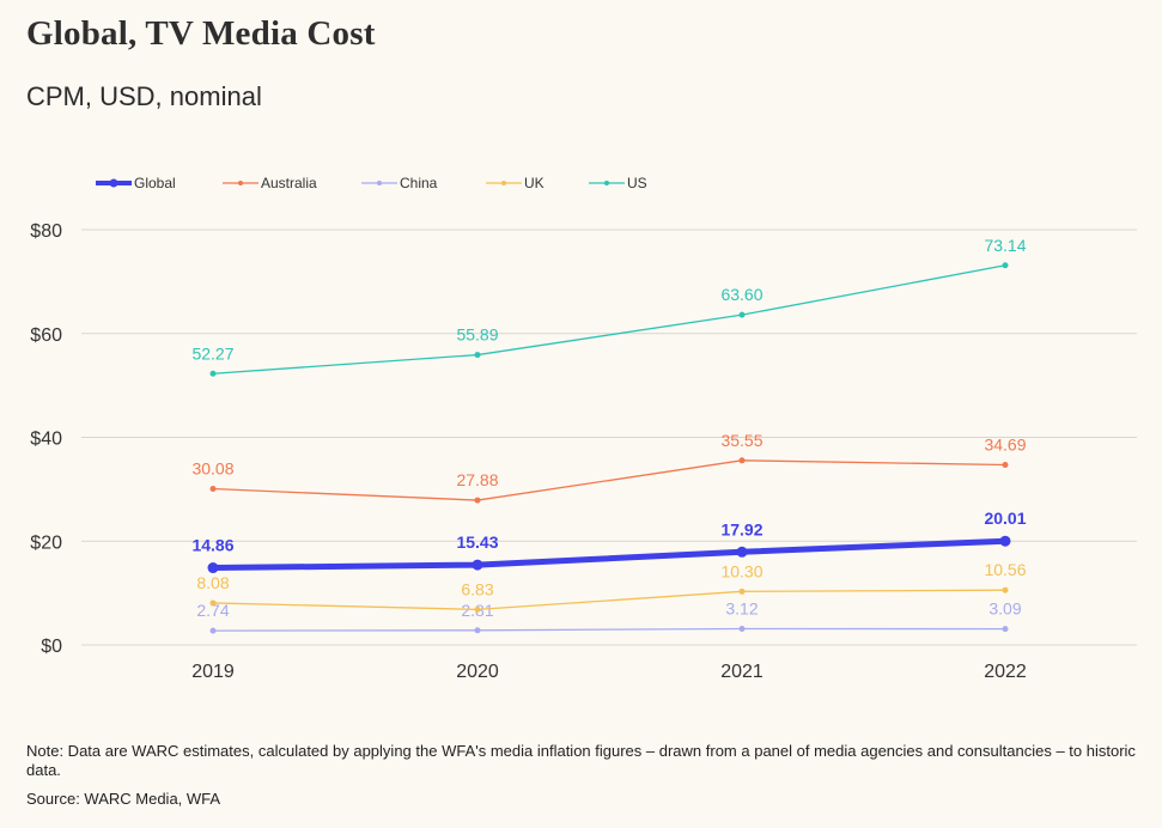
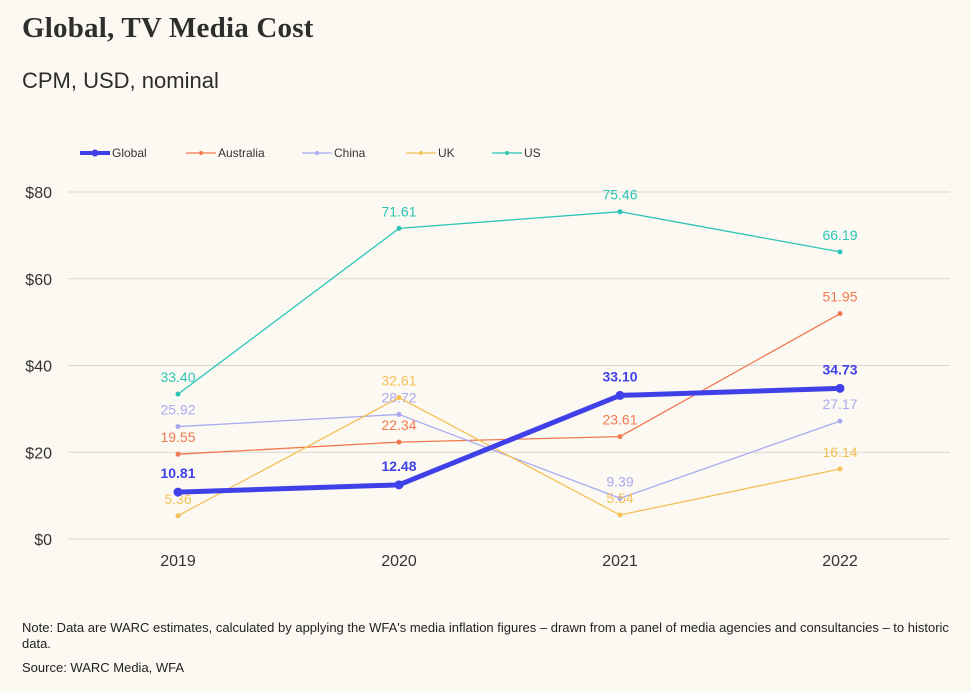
Global/2019: 14.86 -> 10.81
Australia/2019: 30.08 -> 19.55
China/2019: 2.74 -> 25.92
UK/2019: 8.08 -> 5.36
US/2019: 52.27 -> 33.40
Global/2020: 15.43 -> 12.48
Australia/2020: 27.88 -> 22.34
China/2020: 2.81 -> 28.72
UK/2020: 6.83 -> 32.61
US/2020: 55.89 -> 71.61
Global/2021: 17.92 -> 33.10
Australia/2021: 35.55 -> 23.61
China/2021: 3.12 -> 9.39
UK/2021: 10.30 -> 5.54
US/2021: 63.60 -> 75.46
Global/2022: 20.01 -> 34.73
Australia/2022: 34.69 -> 51.95
China/2022: 3.09 -> 27.17
UK/2022: 10.56 -> 16.14
US/2022: 73.14 -> 66.19
